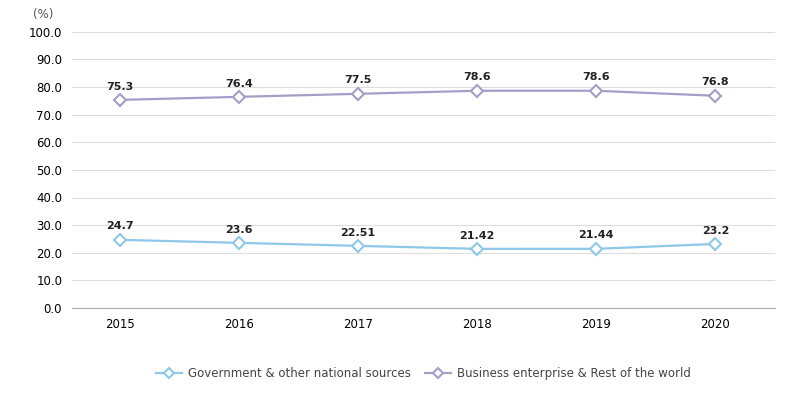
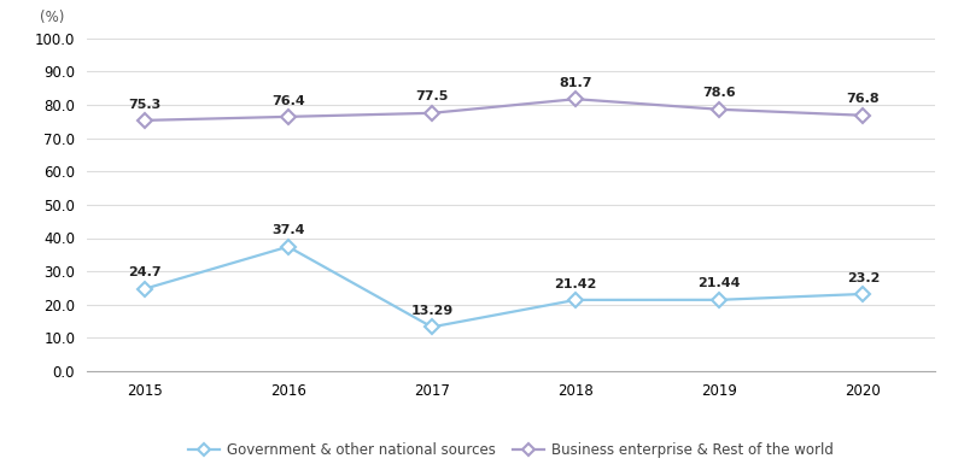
Government & other national sources/2016: 23.6 -> 37.4
Government & other national sources/2017: 22.51 -> 13.29
Business enterprise & Rest of the world/2018: 78.6 -> 81.7
